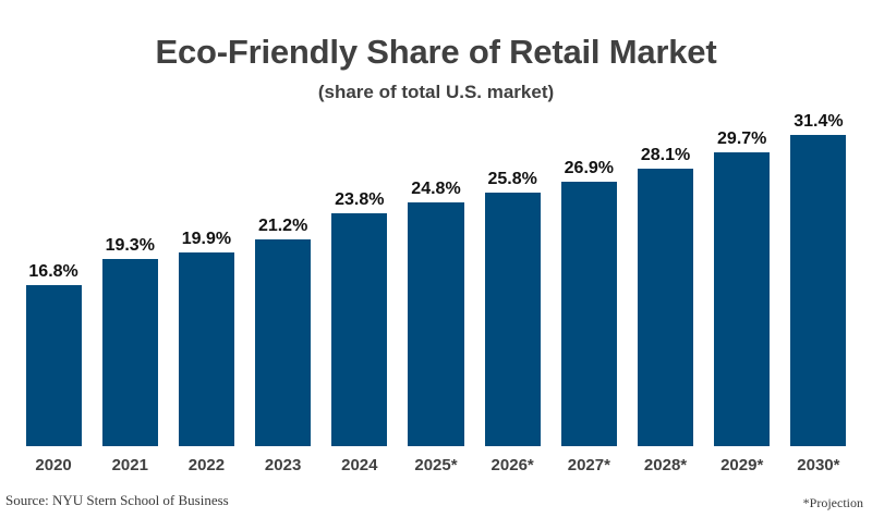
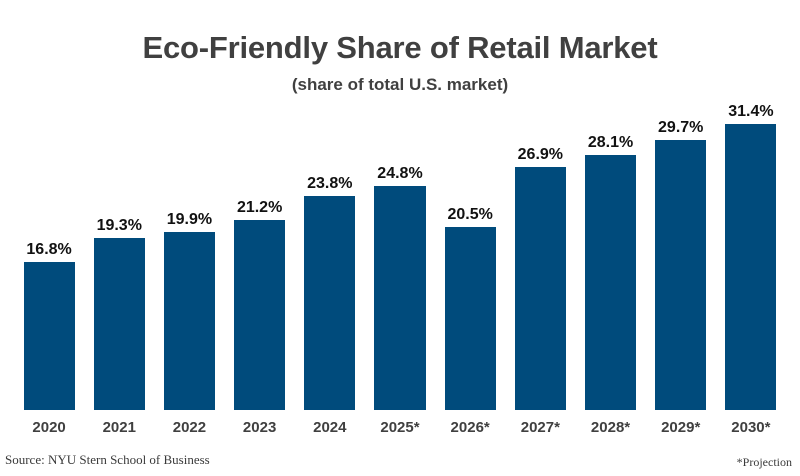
2026*: 25.8% -> 20.5%
